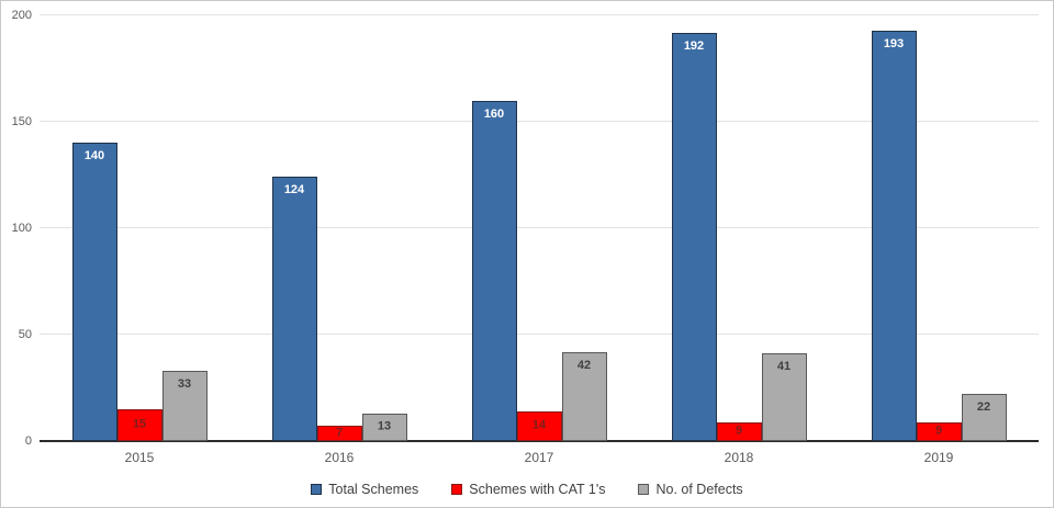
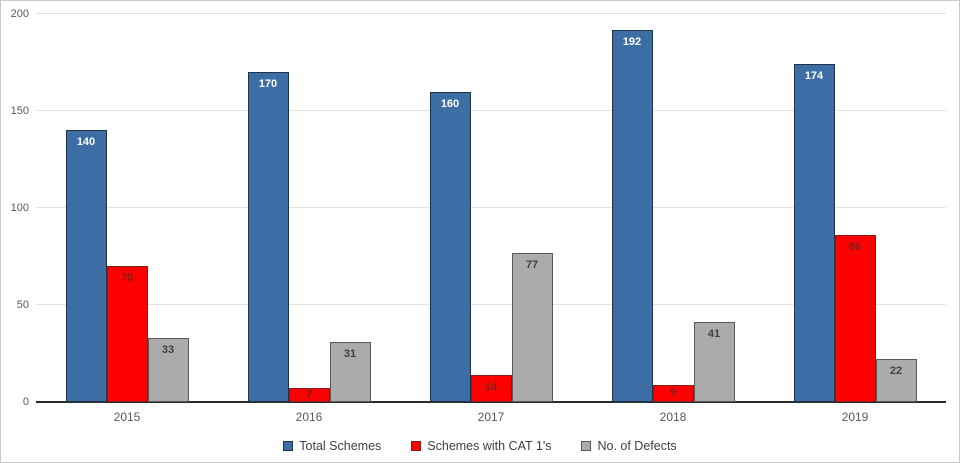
Schemes with CAT 1's/2015: 15 -> 70
Total Schemes/2016: 124 -> 170
No. of Defects/2016: 13 -> 31
No. of Defects/2017: 42 -> 77
Total Schemes/2019: 193 -> 174
Schemes with CAT 1's/2019: 9 -> 86
